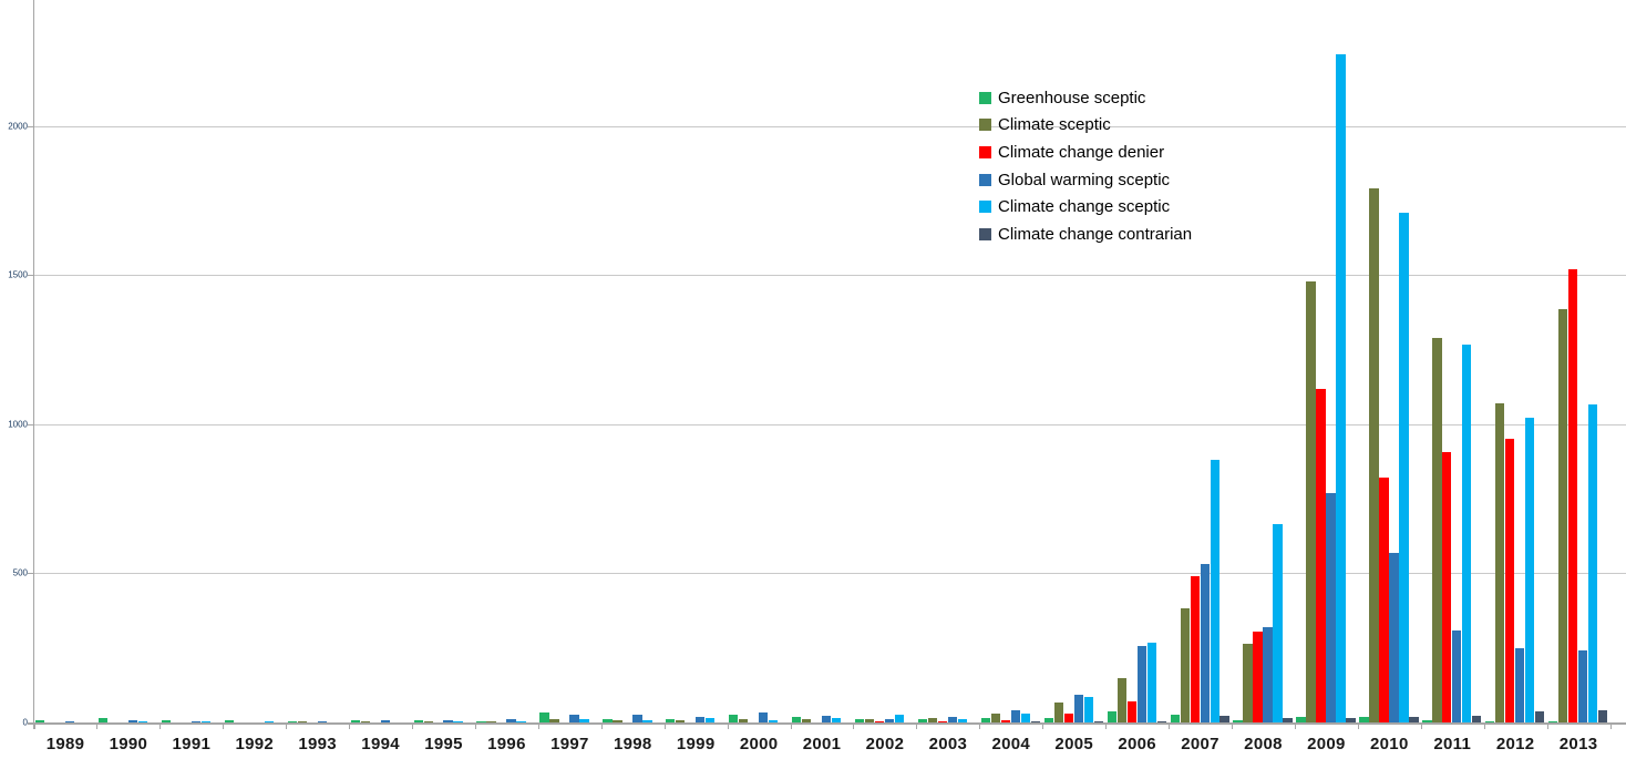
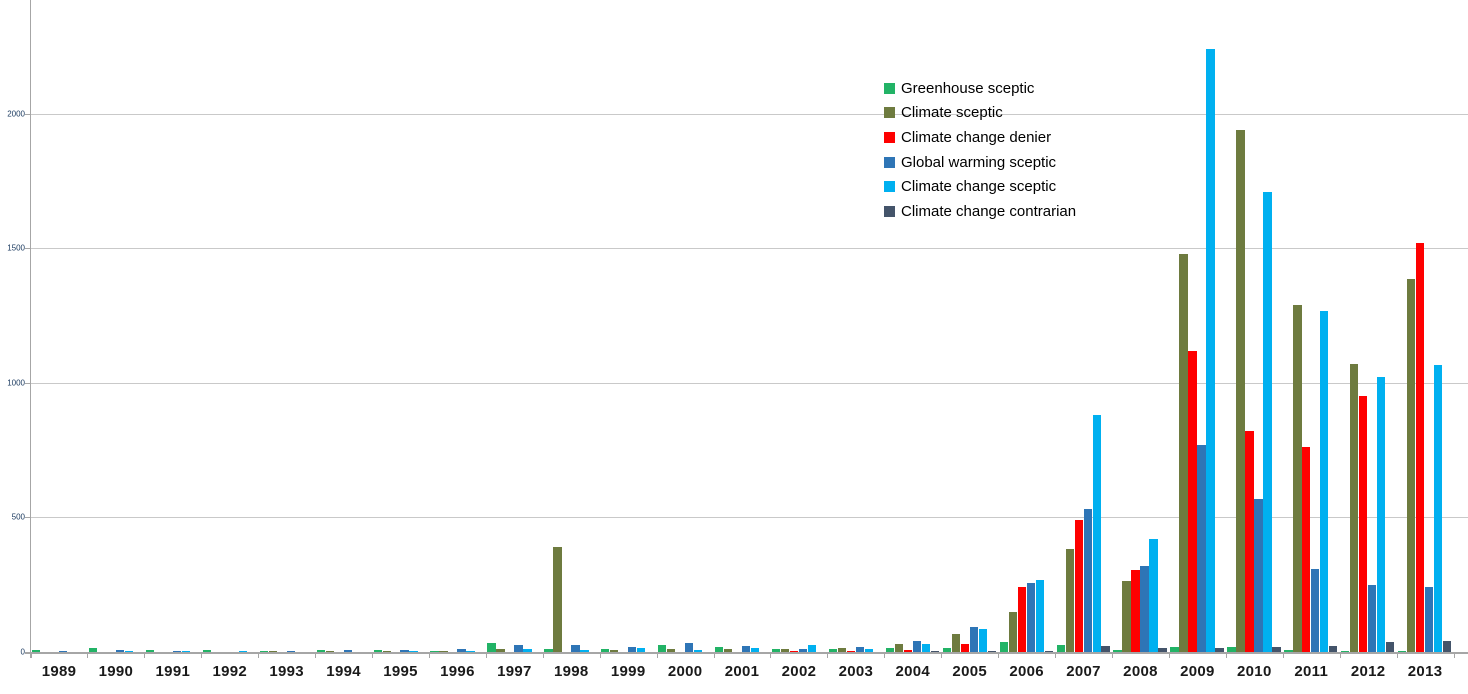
Climate sceptic/1998: 10 -> 390
Climate change denier/2006: 70 -> 240
Climate change sceptic/2008: 660 -> 420
Climate sceptic/2010: 1790 -> 1940
Climate change denier/2011: 900 -> 760
